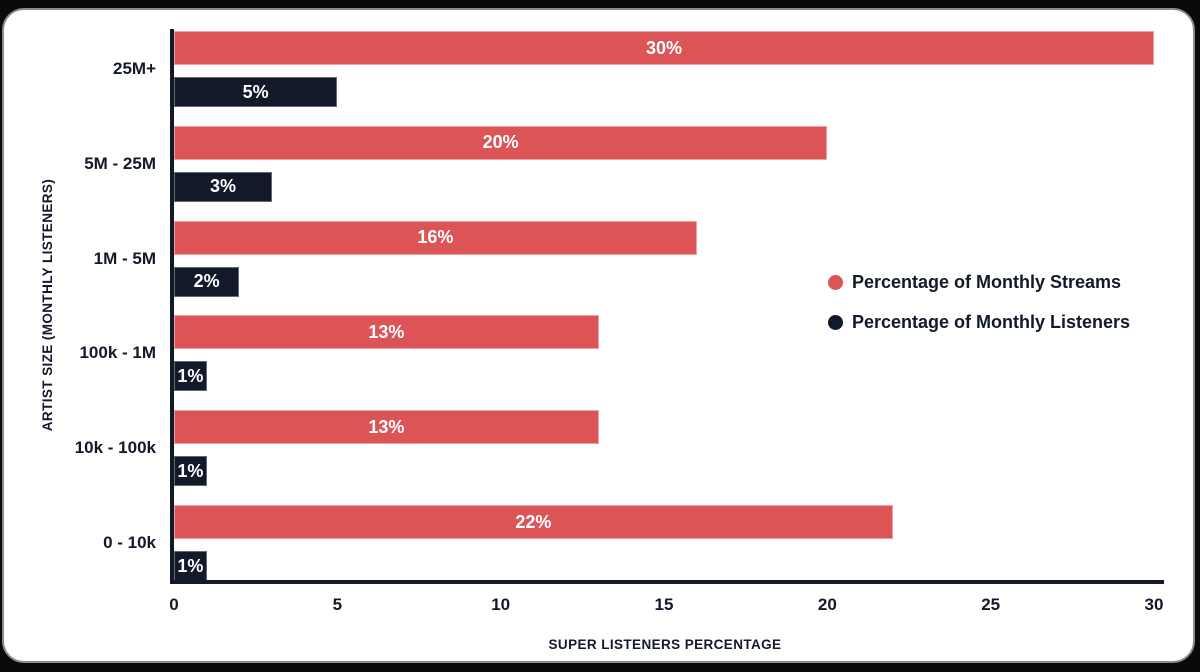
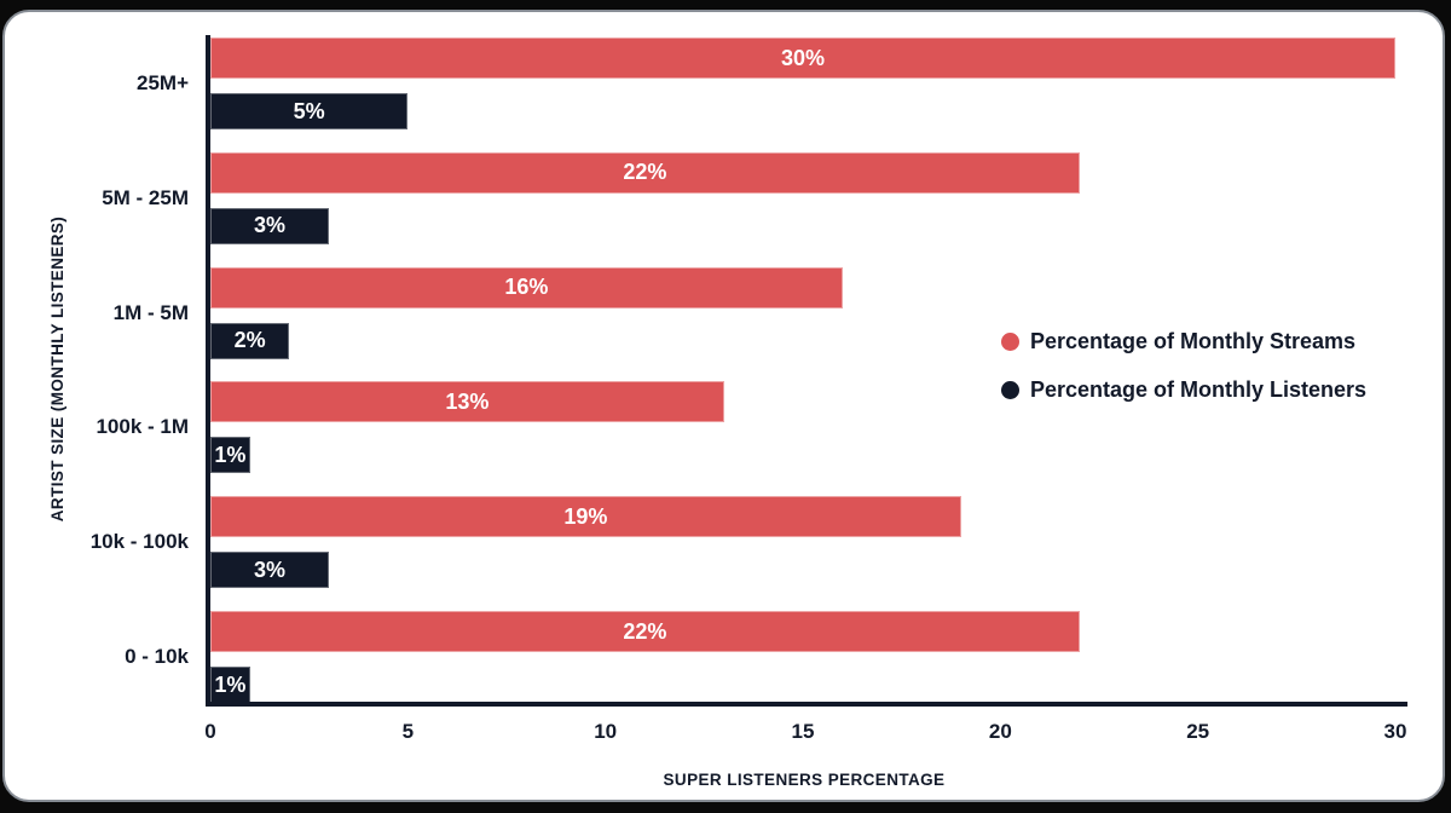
Percentage of Monthly Streams/5M - 25M: 20% -> 22%
Percentage of Monthly Streams/10k - 100k: 13% -> 19%
Percentage of Monthly Listeners/10k - 100k: 1% -> 3%
